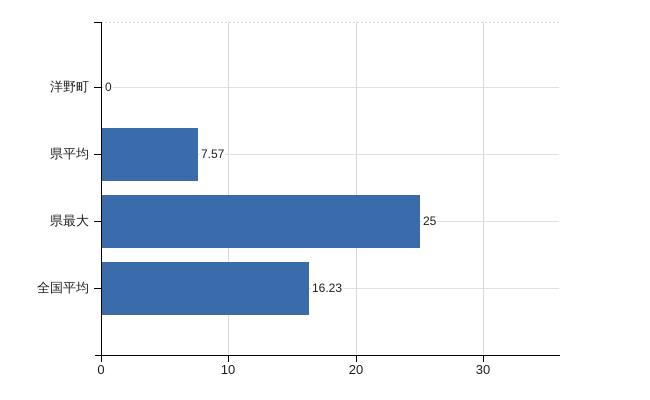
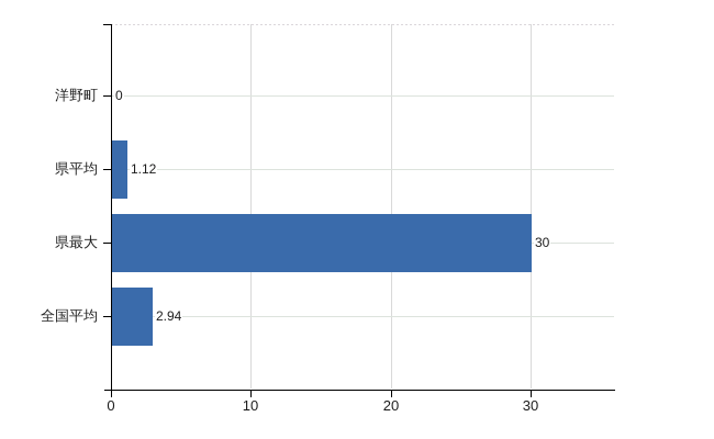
県平均: 7.57 -> 1.12
県最大: 25 -> 30
全国平均: 16.23 -> 2.94
